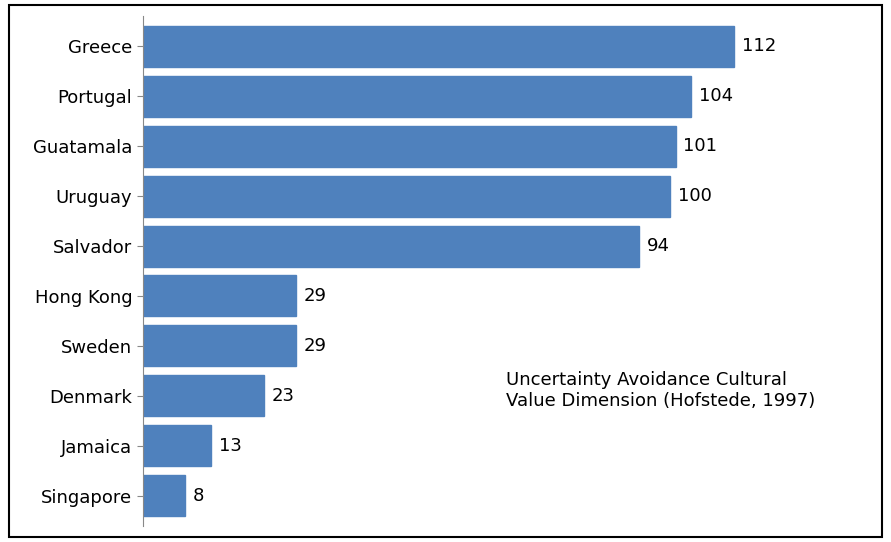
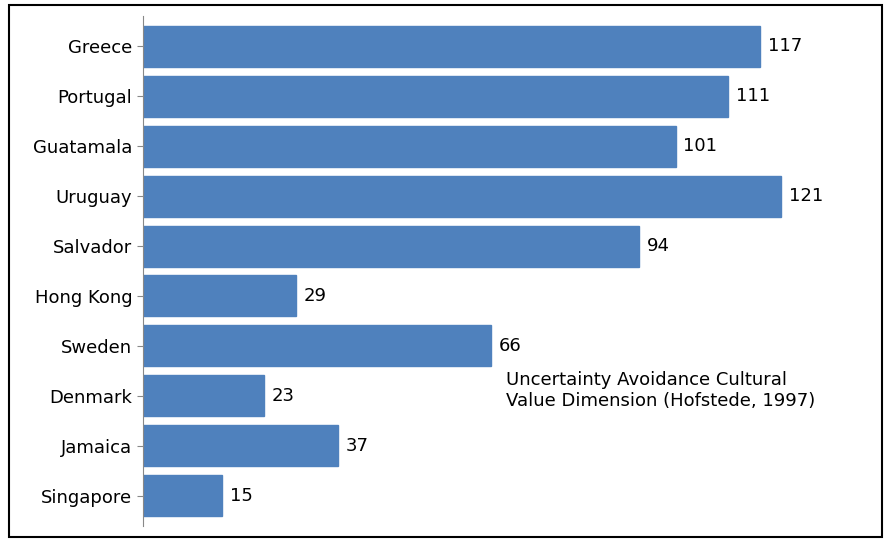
Greece: 112 -> 117
Portugal: 104 -> 111
Uruguay: 100 -> 121
Sweden: 29 -> 66
Jamaica: 13 -> 37
Singapore: 8 -> 15
